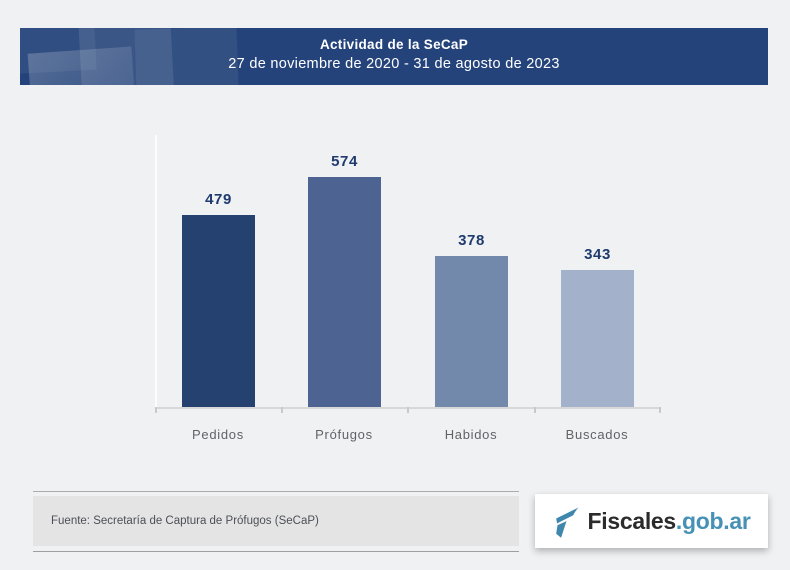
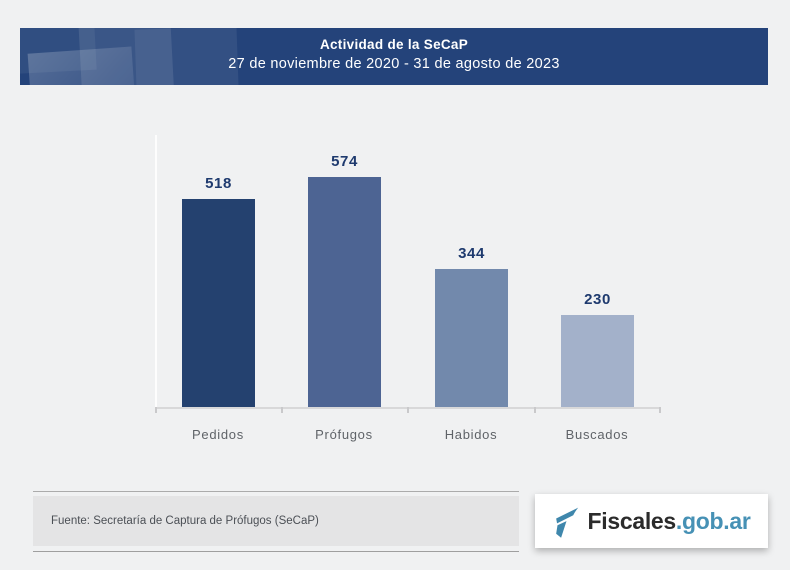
Pedidos: 479 -> 518
Habidos: 378 -> 344
Buscados: 343 -> 230
